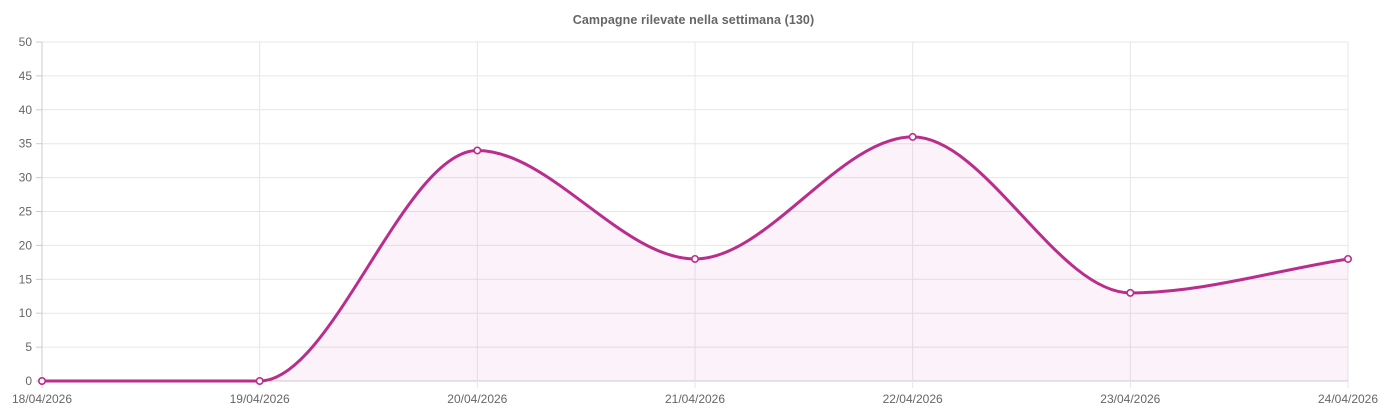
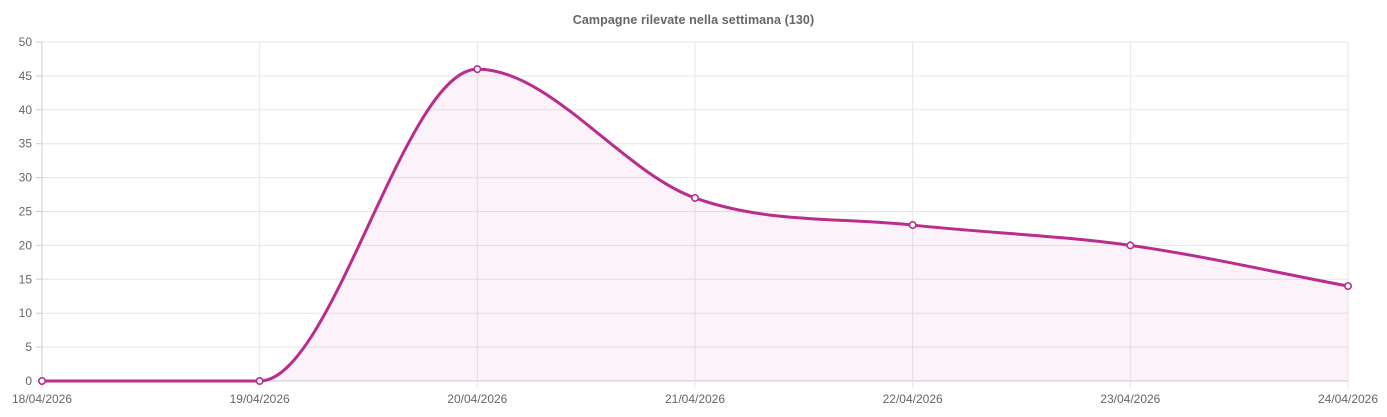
20/04/2026: 34 -> 46
21/04/2026: 18 -> 27
22/04/2026: 36 -> 23
23/04/2026: 13 -> 20
24/04/2026: 18 -> 14
